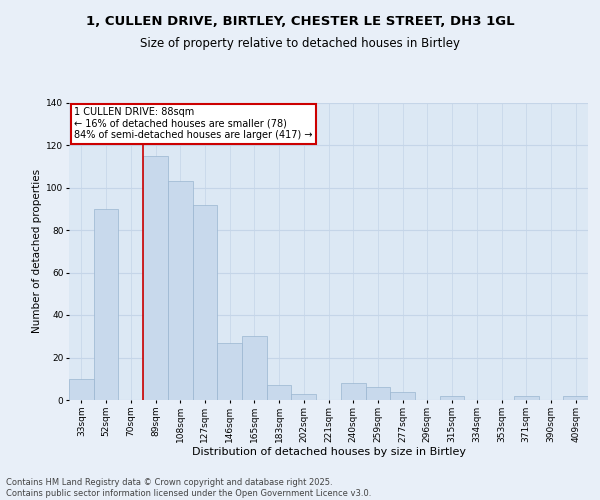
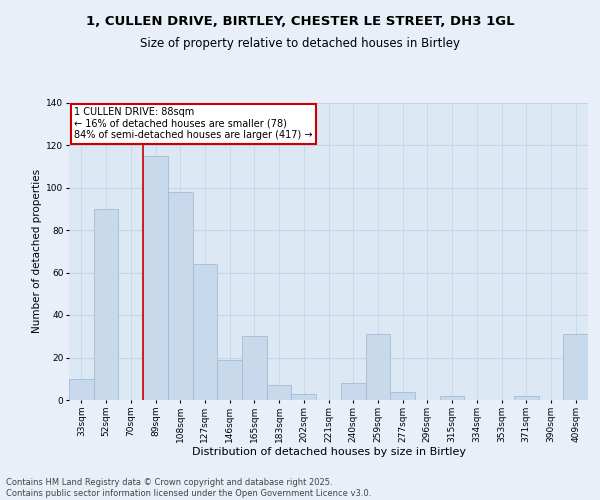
108sqm: 103 -> 98
127sqm: 92 -> 64
146sqm: 27 -> 19
259sqm: 6 -> 31
409sqm: 2 -> 31
